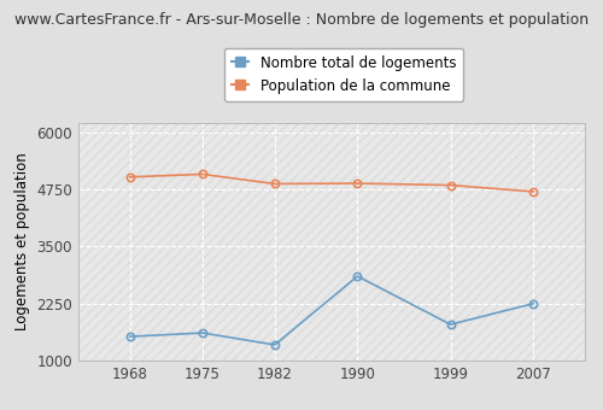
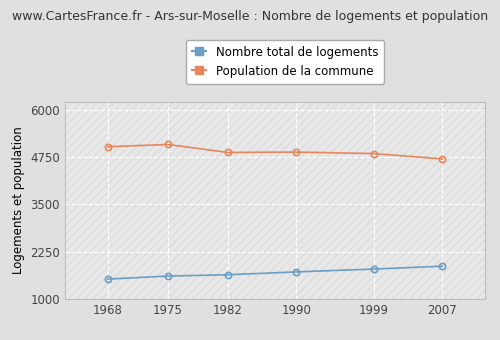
Nombre total de logements/1982: 1350 -> 1640
Nombre total de logements/1990: 2850 -> 1720
Nombre total de logements/2007: 2250 -> 1870
